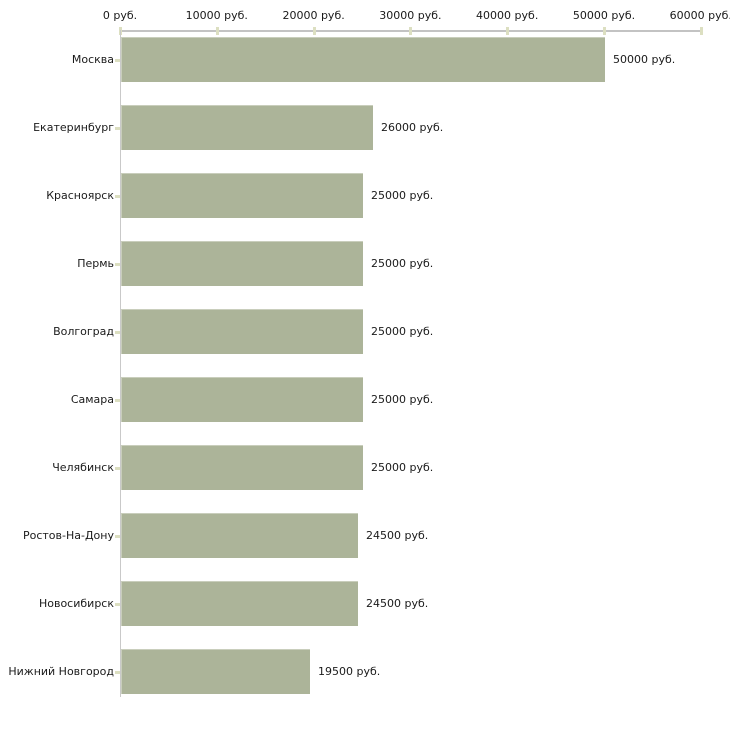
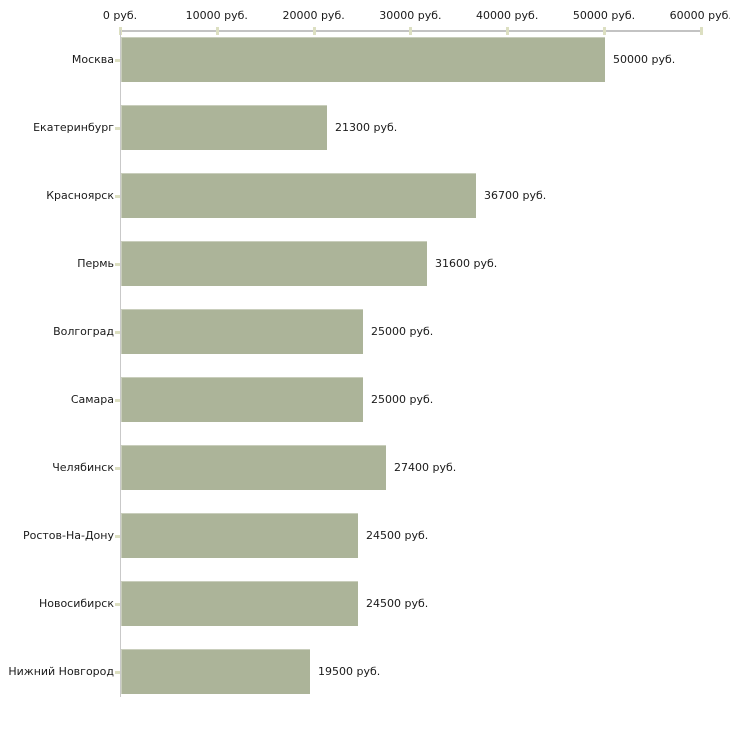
Екатеринбург: 26000 -> 21300
Красноярск: 25000 -> 36700
Пермь: 25000 -> 31600
Челябинск: 25000 -> 27400
